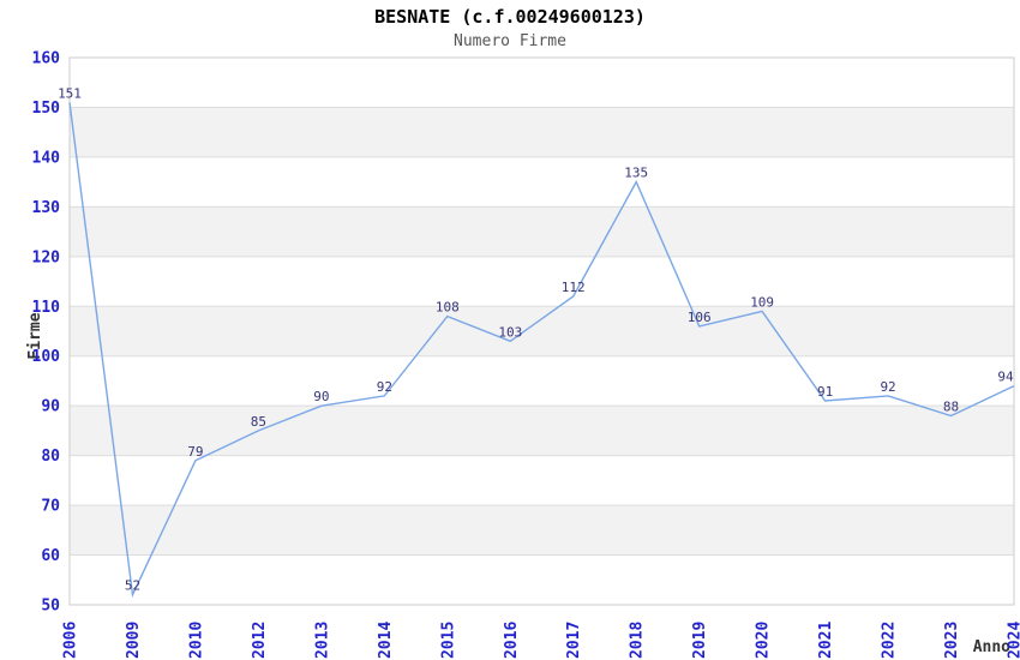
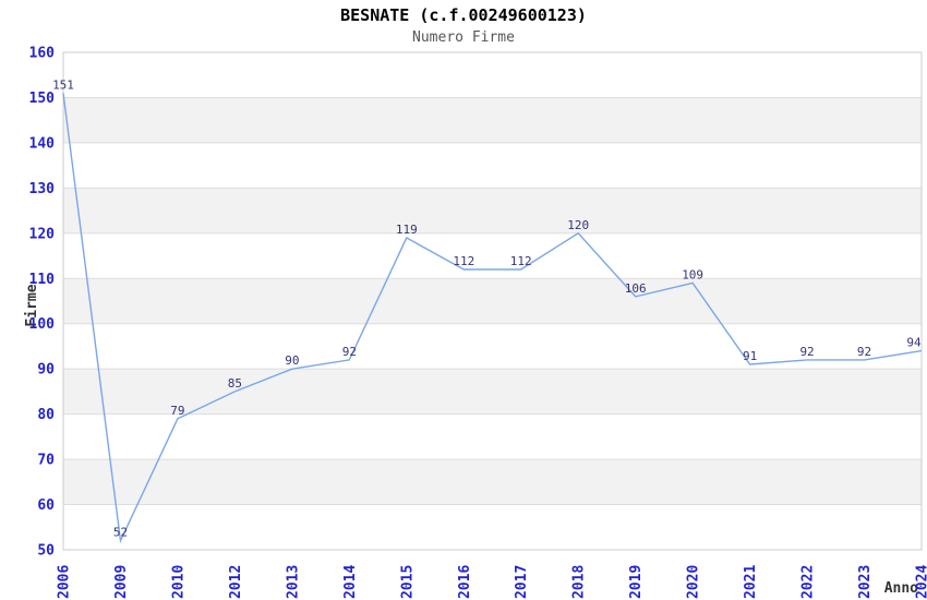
2015: 108 -> 119
2016: 103 -> 112
2018: 135 -> 120
2023: 88 -> 92
